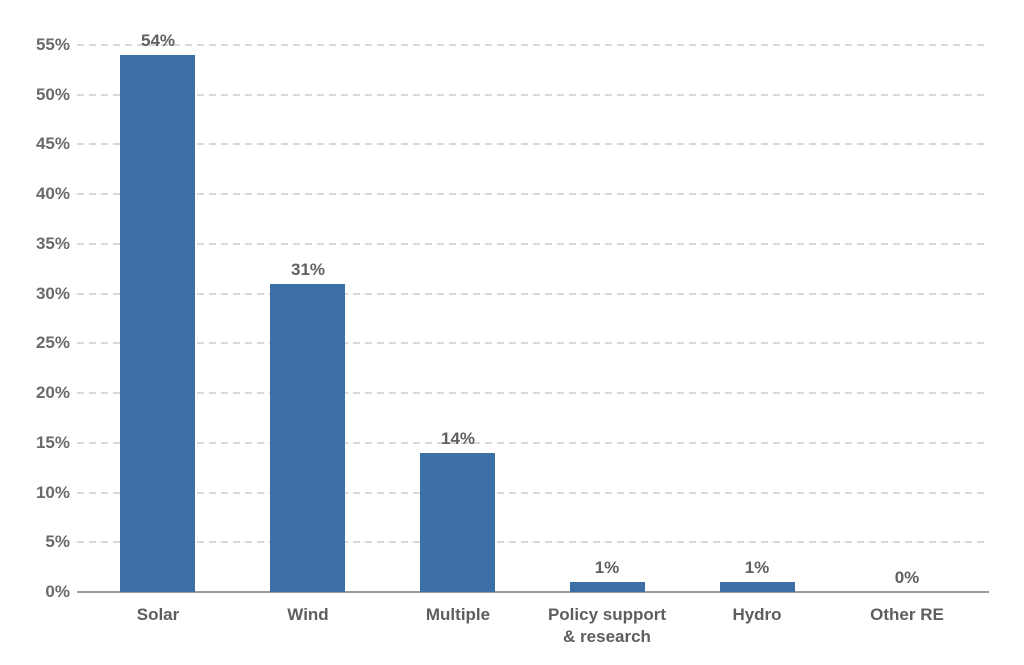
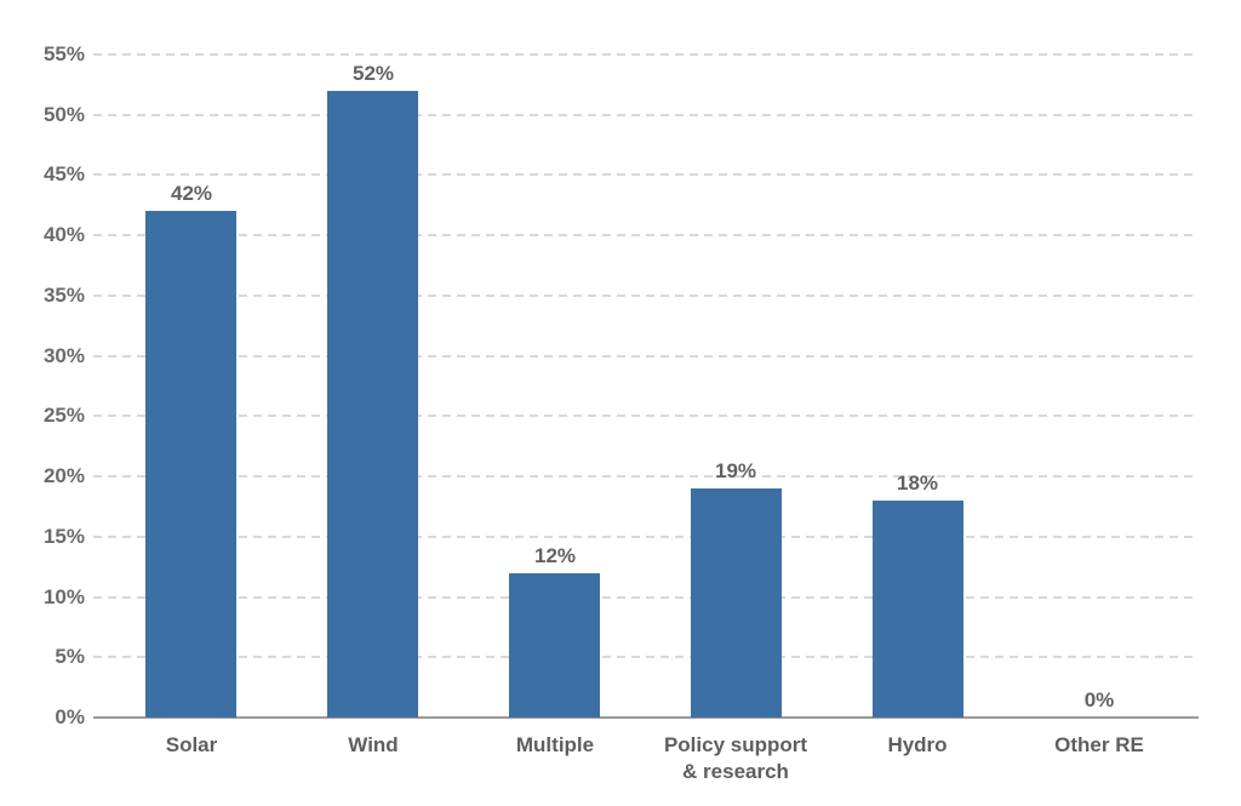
Solar: 54% -> 42%
Wind: 31% -> 52%
Multiple: 14% -> 12%
Policy support & research: 1% -> 19%
Hydro: 1% -> 18%
